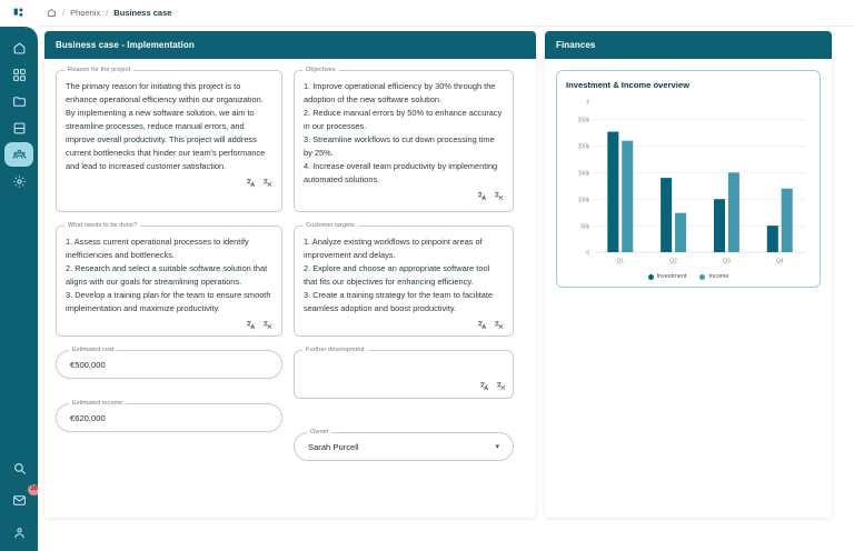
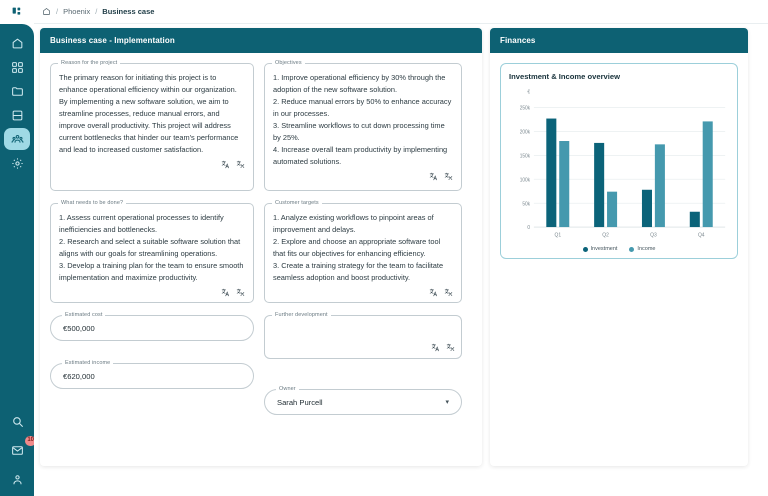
Income/Q1: 210k -> 180k
Investment/Q2: 140k -> 180k
Investment/Q3: 100k -> 80k
Income/Q3: 150k -> 170k
Investment/Q4: 50k -> 30k
Income/Q4: 120k -> 220k
